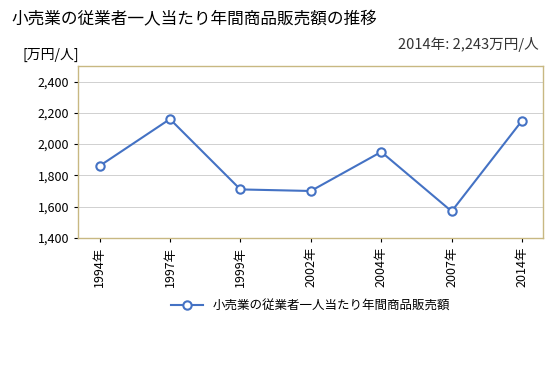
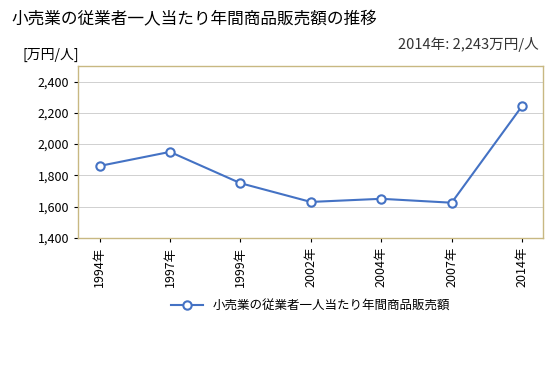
1997年: 2,160 -> 1,950
1999年: 1,710 -> 1,750
2002年: 1,700 -> 1,630
2004年: 1,950 -> 1,650
2007年: 1,570 -> 1,620
2014年: 2,150 -> 2,240
